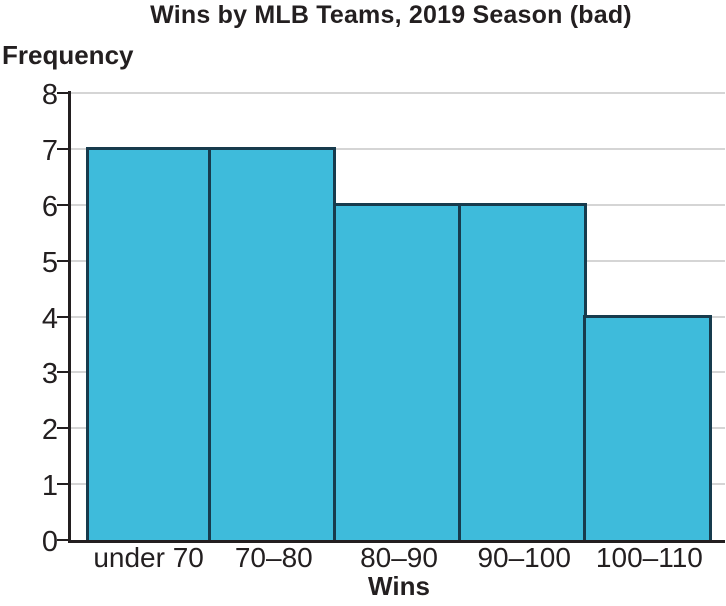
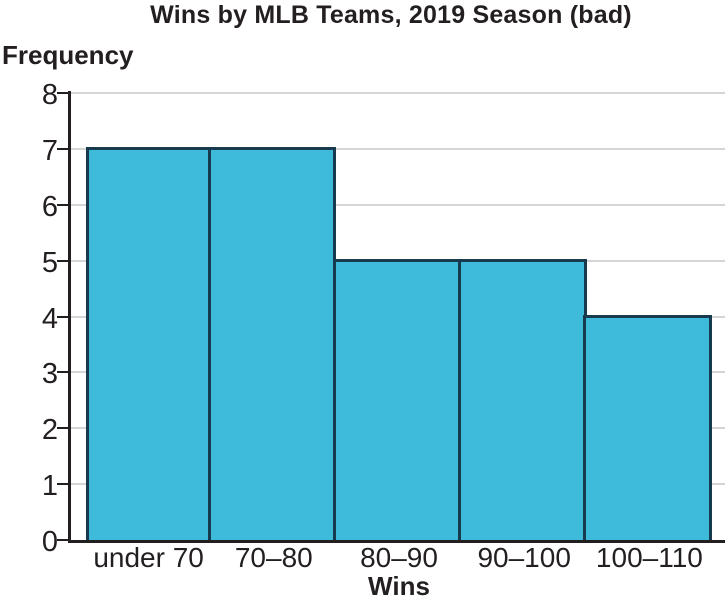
80–90: 6 -> 5
90–100: 6 -> 5
